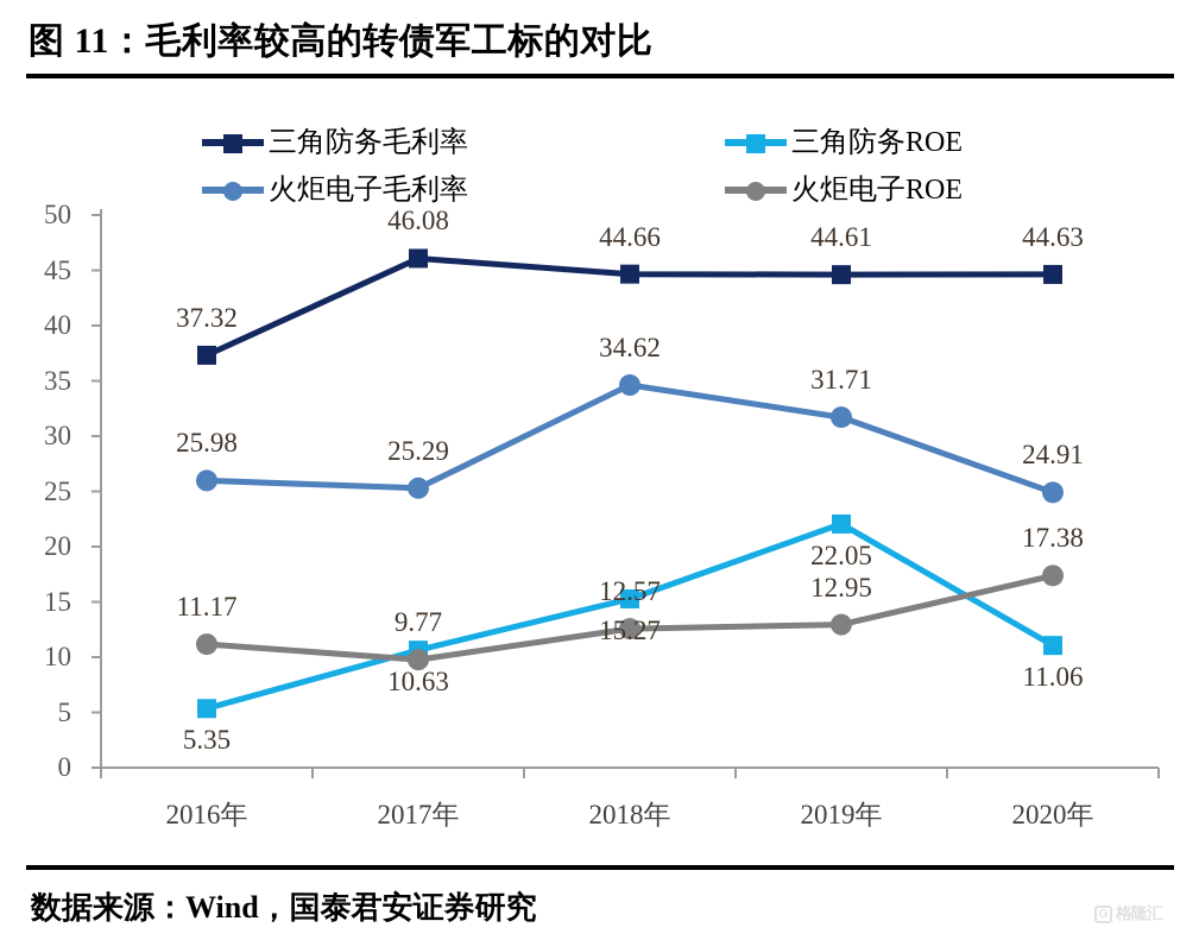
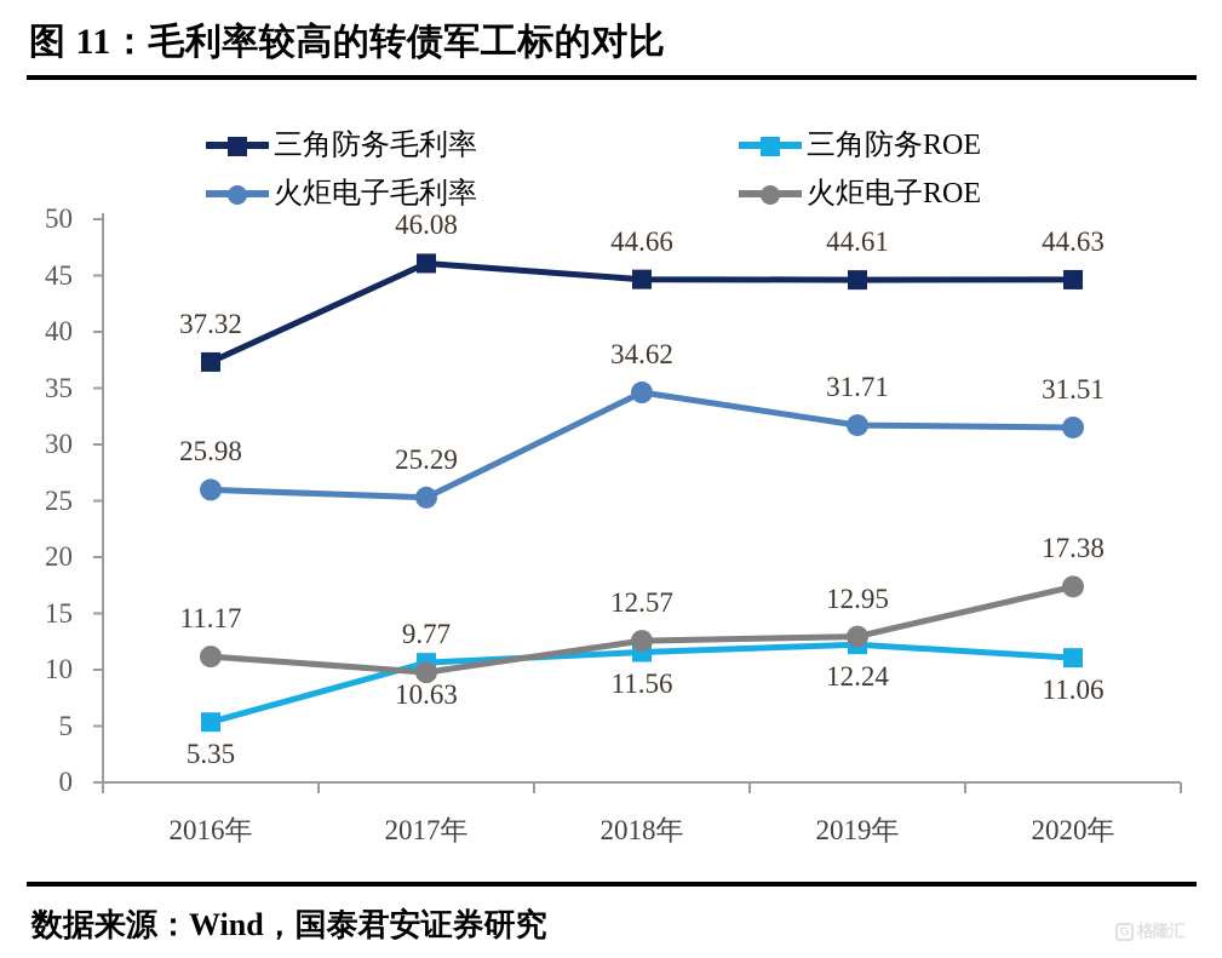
三角防务ROE/2018年: 15.27 -> 11.56
三角防务ROE/2019年: 22.05 -> 12.24
火炬电子毛利率/2020年: 24.91 -> 31.51
